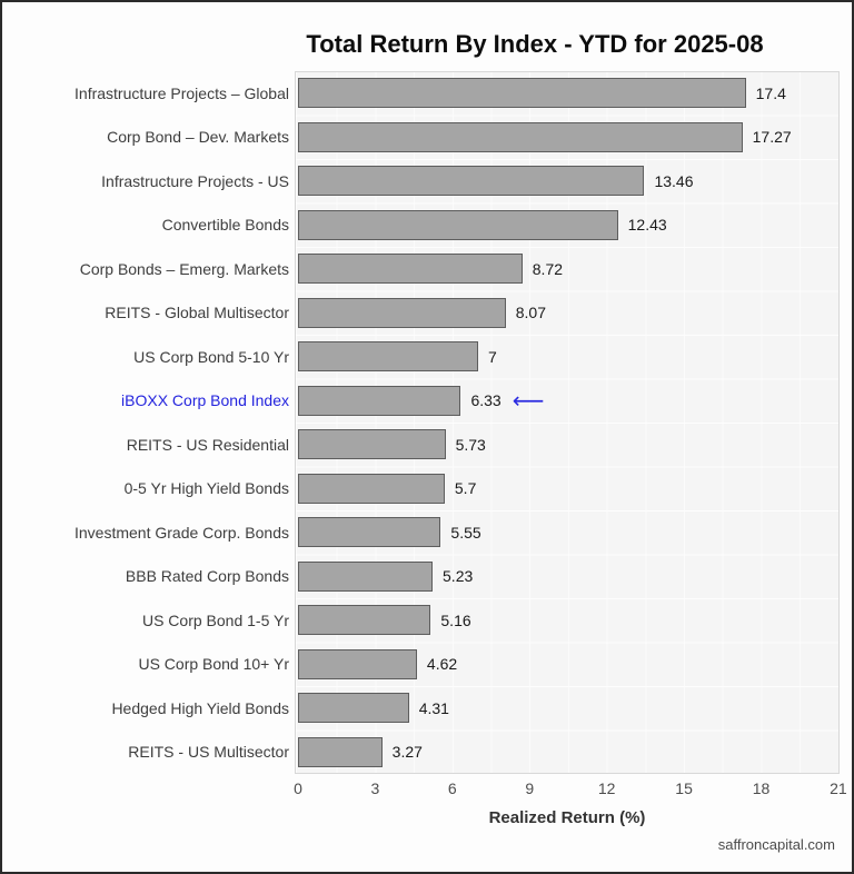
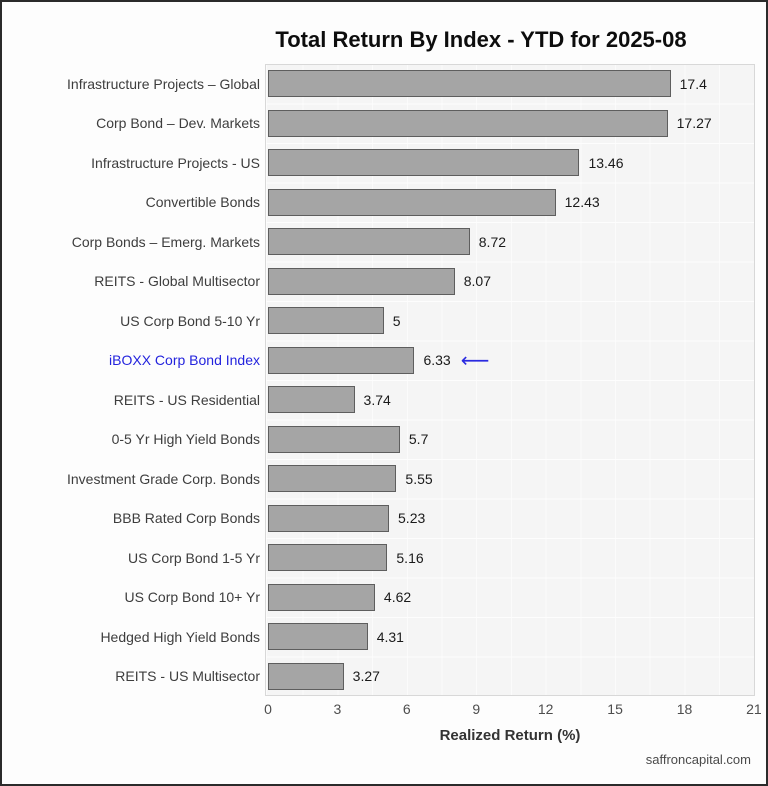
US Corp Bond 5-10 Yr: 7 -> 5
REITS - US Residential: 5.73 -> 3.74
